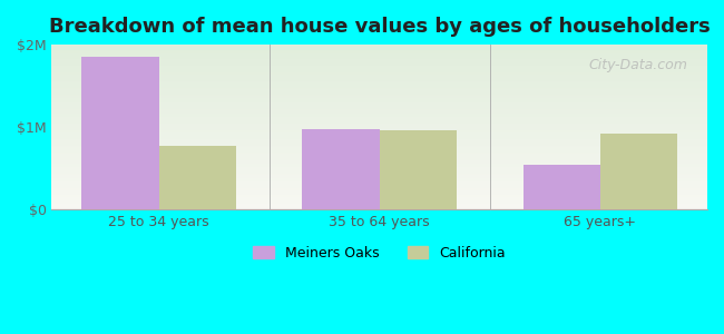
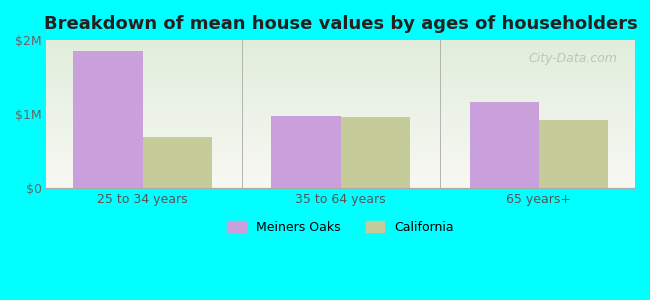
California/25 to 34 years: $0.78M -> $0.70M
Meiners Oaks/65 years+: $0.55M -> $1.16M
